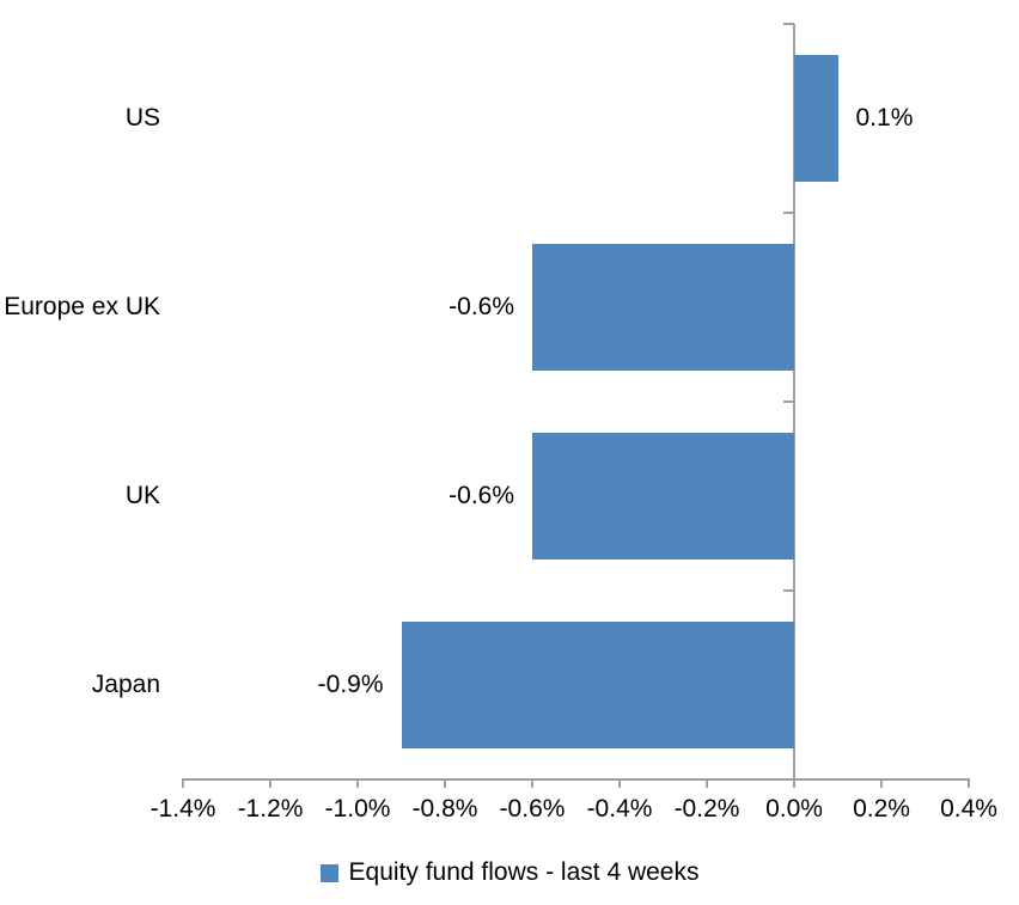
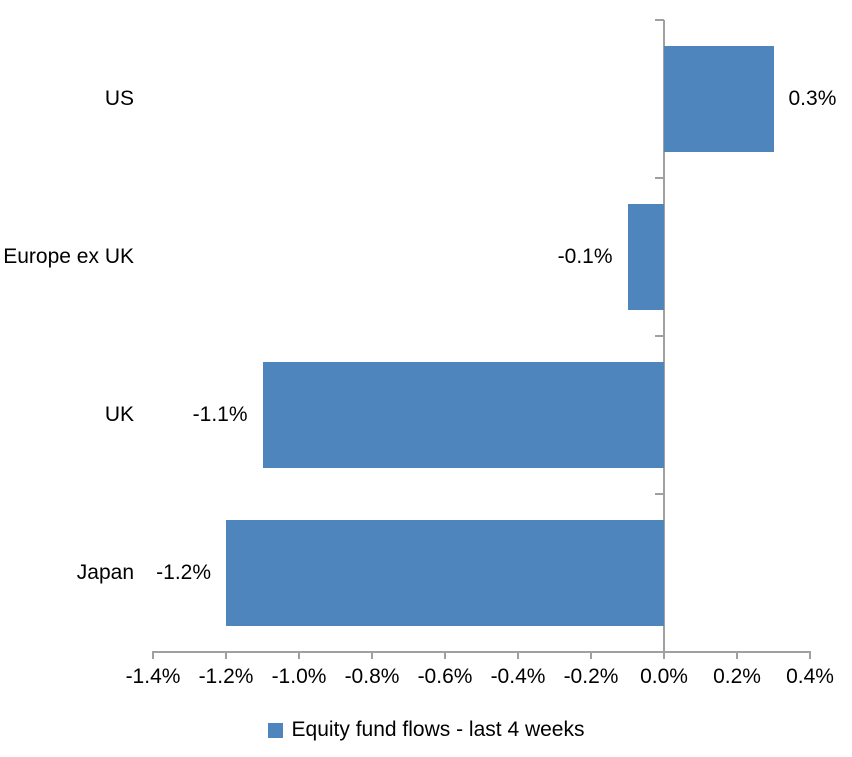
US: 0.1% -> 0.3%
Europe ex UK: -0.6% -> -0.1%
UK: -0.6% -> -1.1%
Japan: -0.9% -> -1.2%
